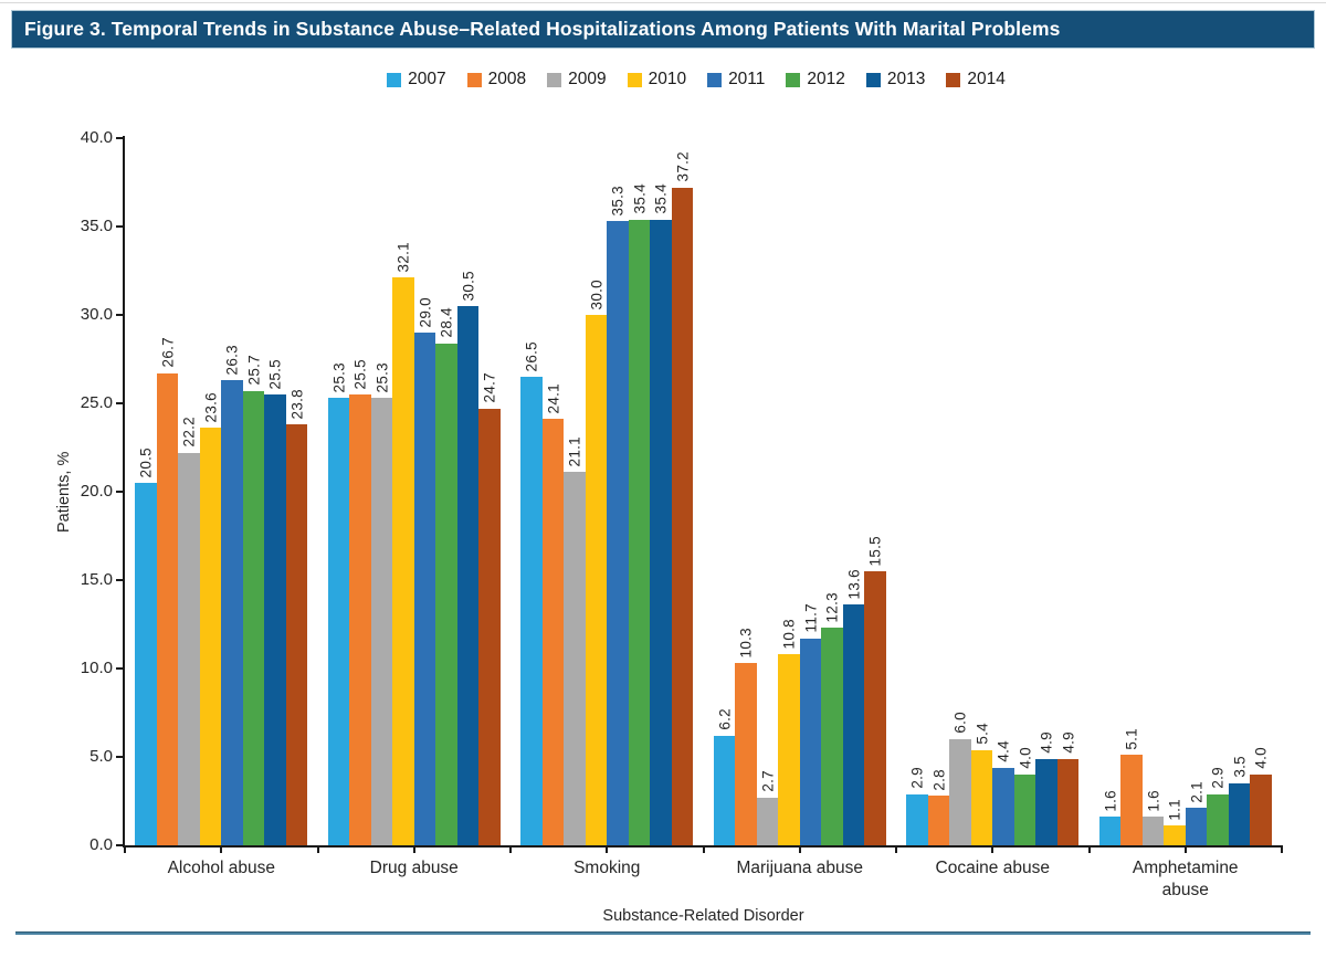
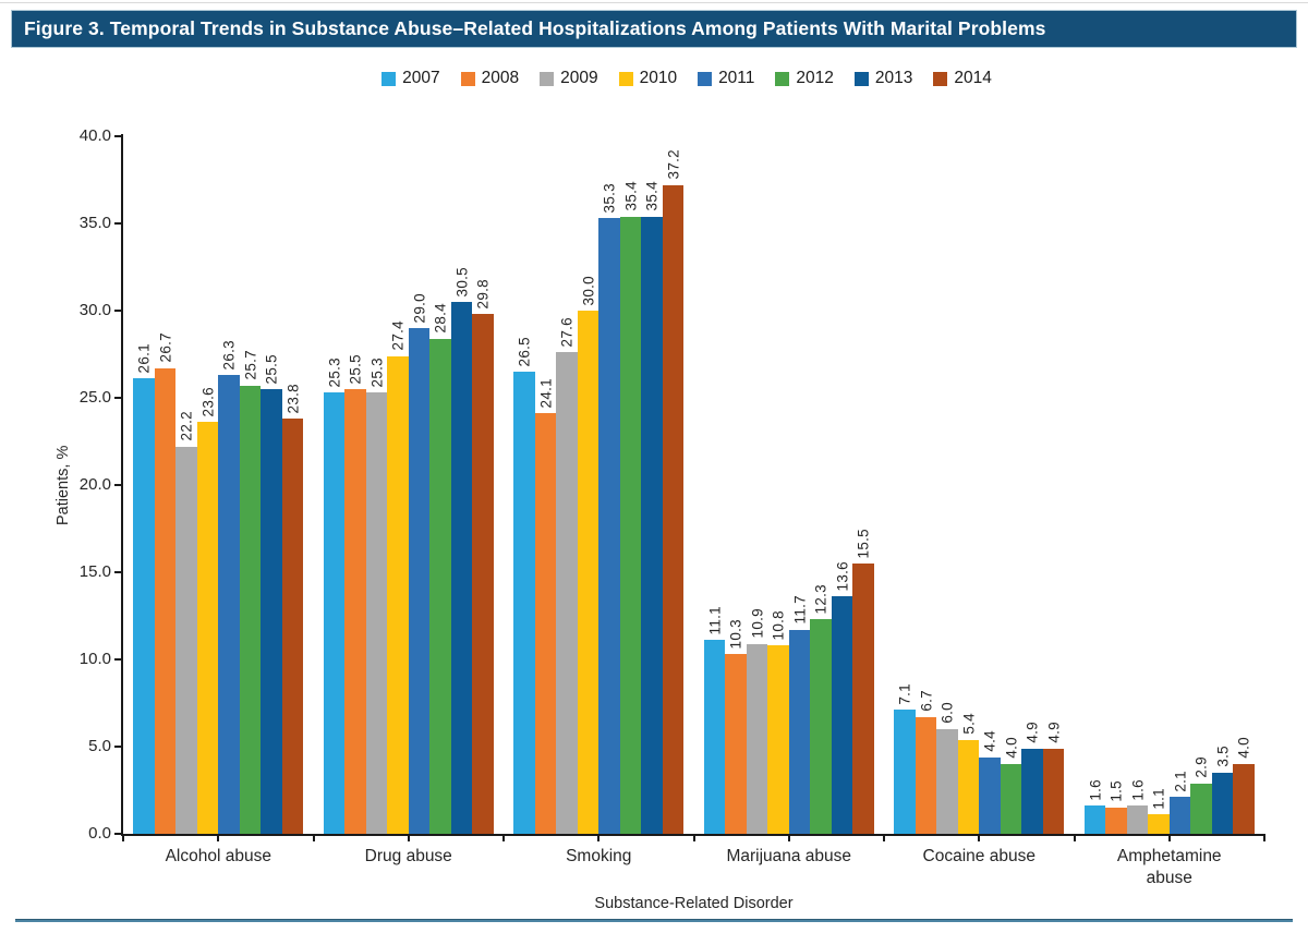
2007/Alcohol abuse: 20.5 -> 26.1
2010/Drug abuse: 32.1 -> 27.4
2014/Drug abuse: 24.7 -> 29.8
2009/Smoking: 21.1 -> 27.6
2007/Marijuana abuse: 6.2 -> 11.1
2009/Marijuana abuse: 2.7 -> 10.9
2007/Cocaine abuse: 2.9 -> 7.1
2008/Cocaine abuse: 2.8 -> 6.7
2008/Amphetamine abuse: 5.1 -> 1.5
